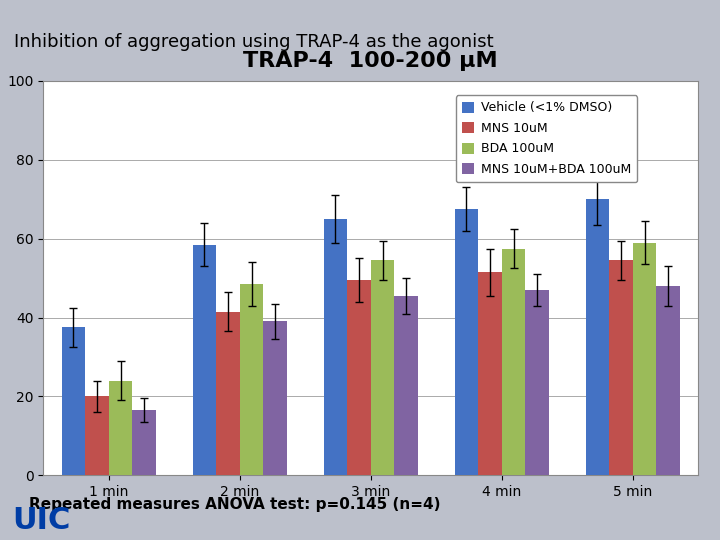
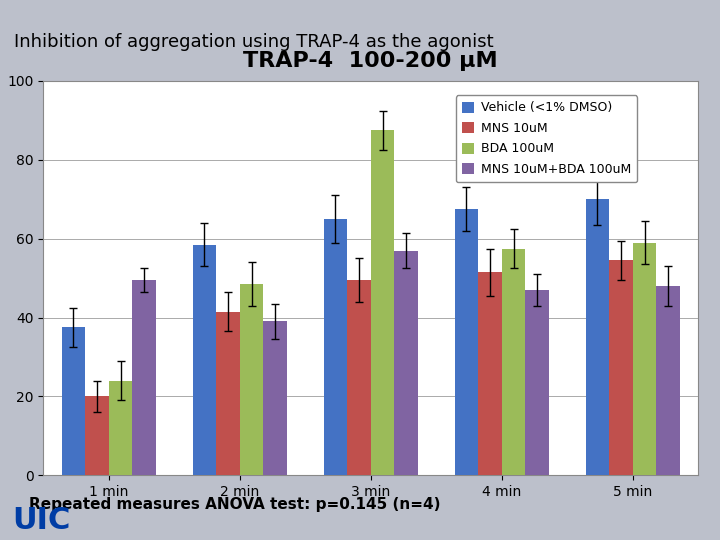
MNS 10uM+BDA 100uM/1 min: 16.5 -> 49.5
BDA 100uM/3 min: 54.5 -> 87.5
MNS 10uM+BDA 100uM/3 min: 45.5 -> 57.0
